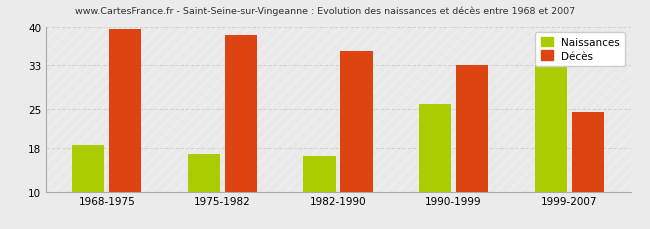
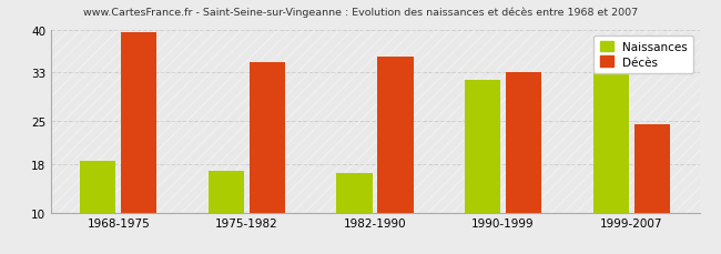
Décès/1975-1982: 38.5 -> 34.6
Naissances/1990-1999: 26.0 -> 31.8
